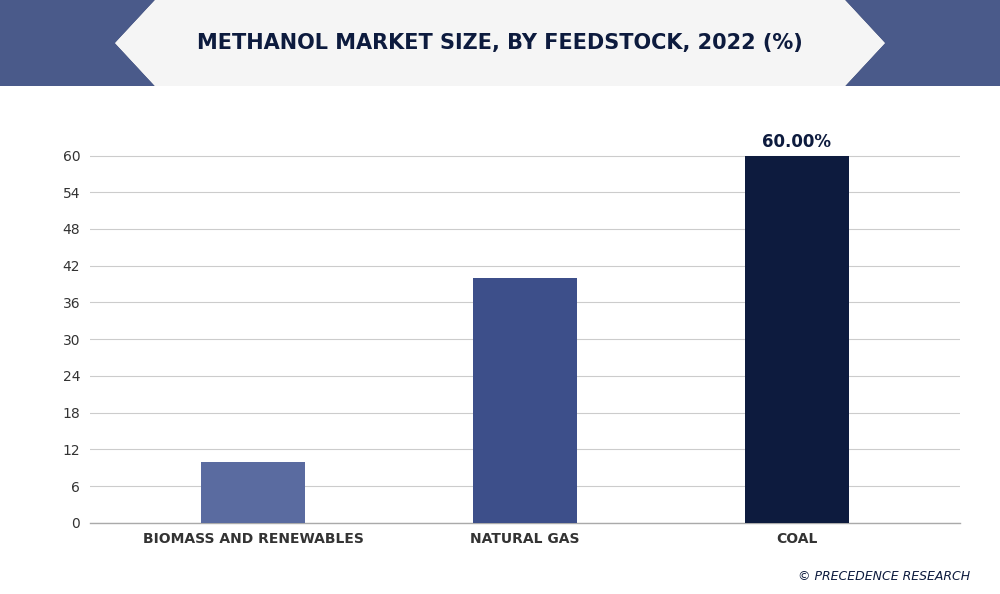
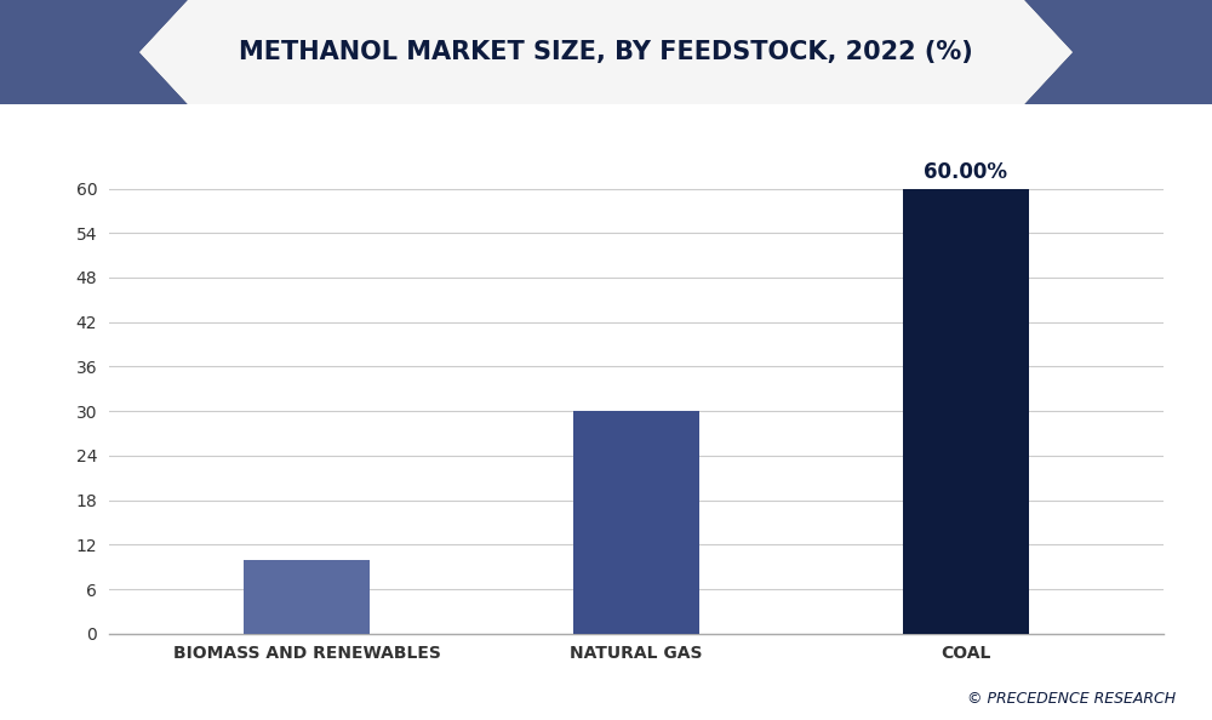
NATURAL GAS: 40 -> 30
